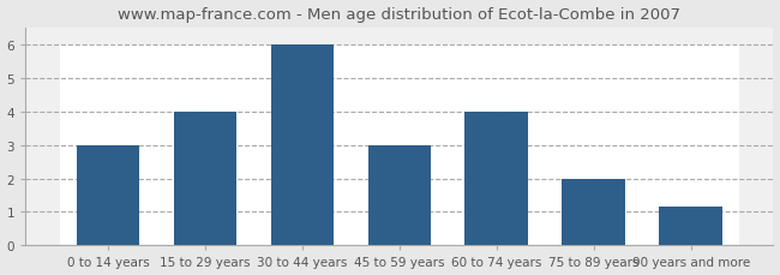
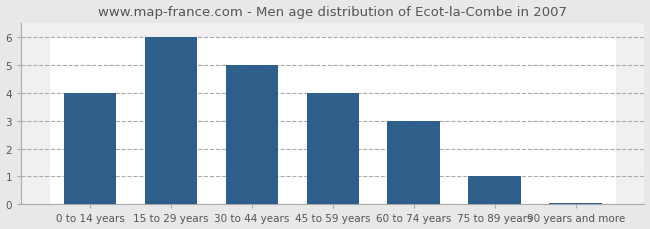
0 to 14 years: 3.00 -> 4.00
15 to 29 years: 4.00 -> 6.00
30 to 44 years: 6.00 -> 5.00
45 to 59 years: 3.00 -> 4.00
60 to 74 years: 4.00 -> 3.00
75 to 89 years: 2.00 -> 1.00
90 years and more: 1.15 -> 0.05
